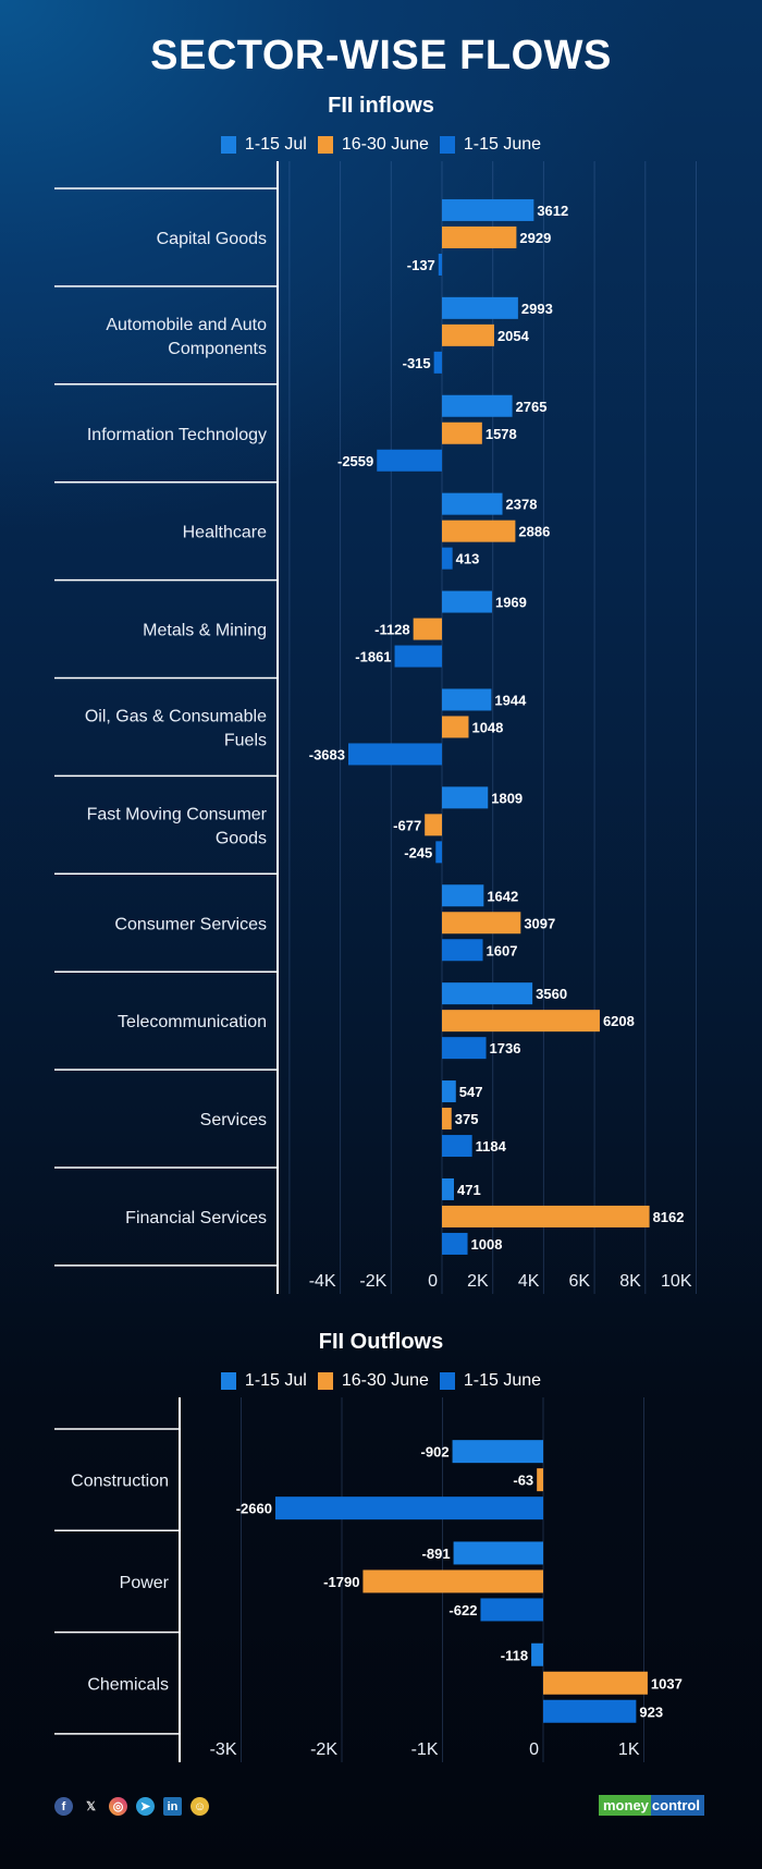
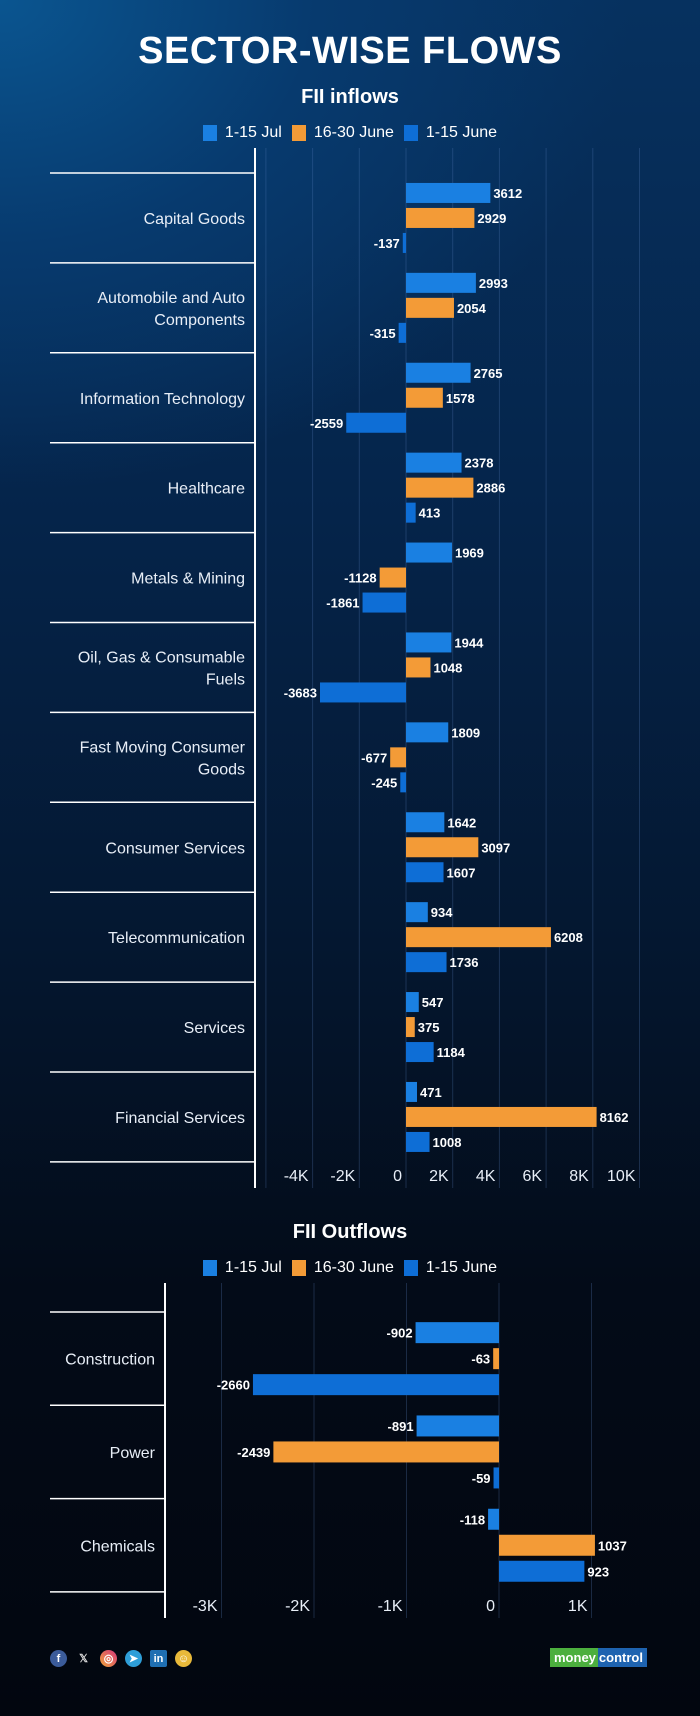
FII inflows/1-15 Jul/Telecommunication: 3560 -> 934
FII Outflows/16-30 June/Power: -1790 -> -2439
FII Outflows/1-15 June/Power: -622 -> -59
